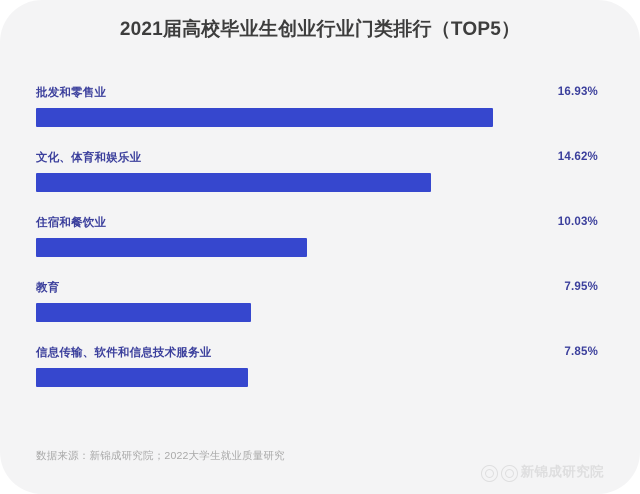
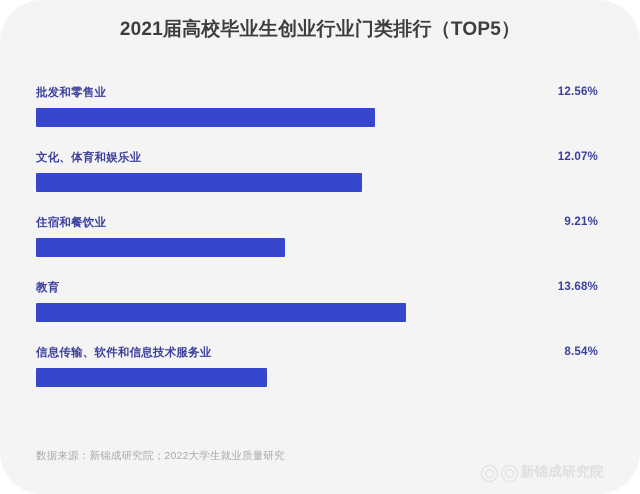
批发和零售业: 16.93% -> 12.56%
文化、体育和娱乐业: 14.62% -> 12.07%
住宿和餐饮业: 10.03% -> 9.21%
教育: 7.95% -> 13.68%
信息传输、软件和信息技术服务业: 7.85% -> 8.54%
